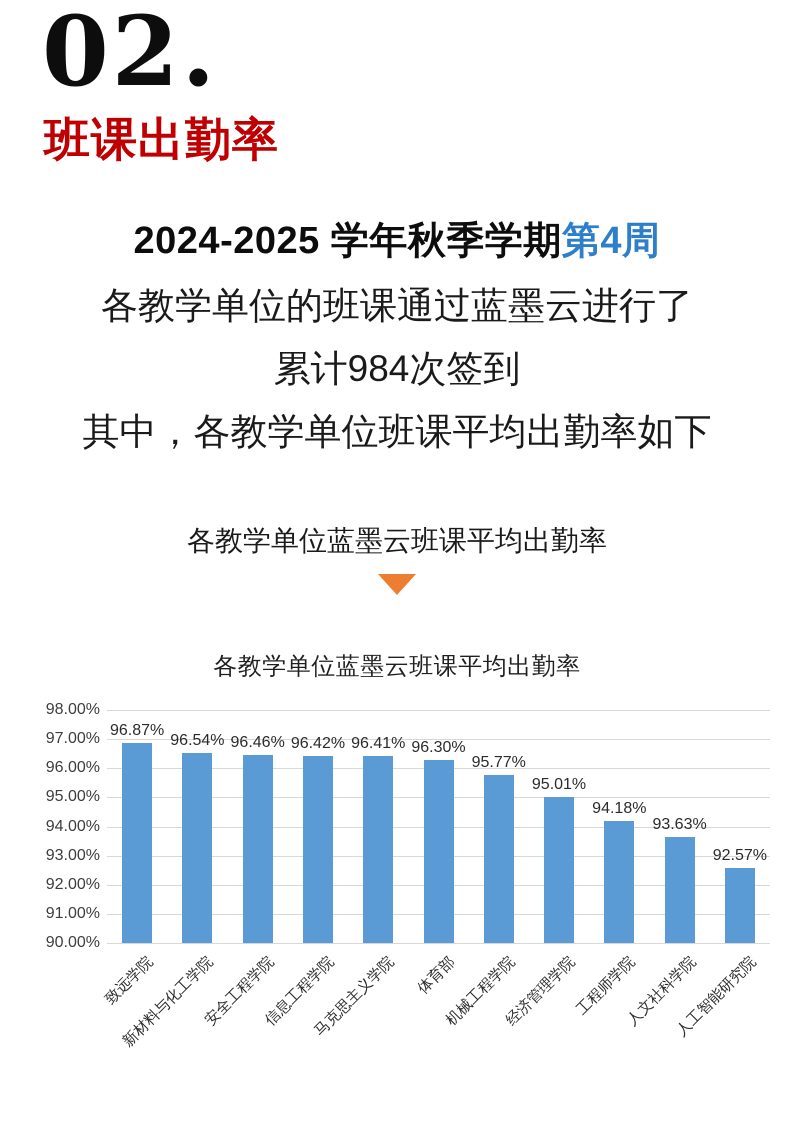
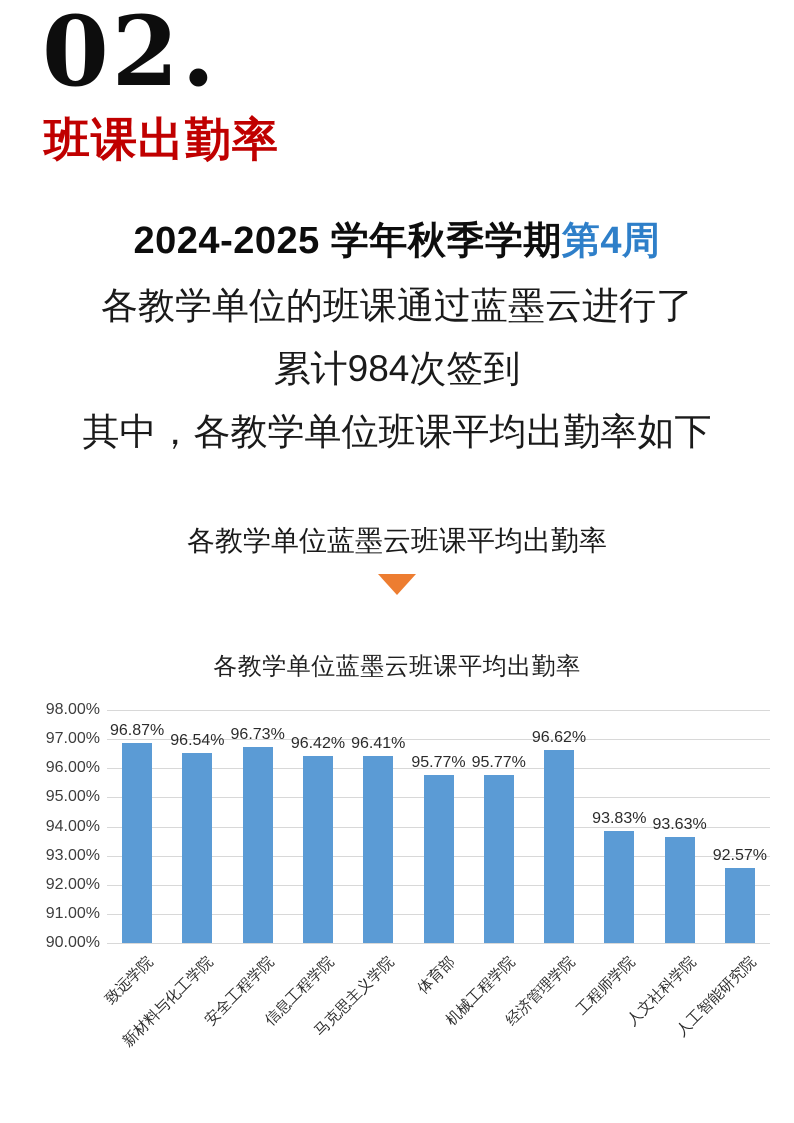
安全工程学院: 96.46% -> 96.73%
体育部: 96.30% -> 95.77%
经济管理学院: 95.01% -> 96.62%
工程师学院: 94.18% -> 93.83%
